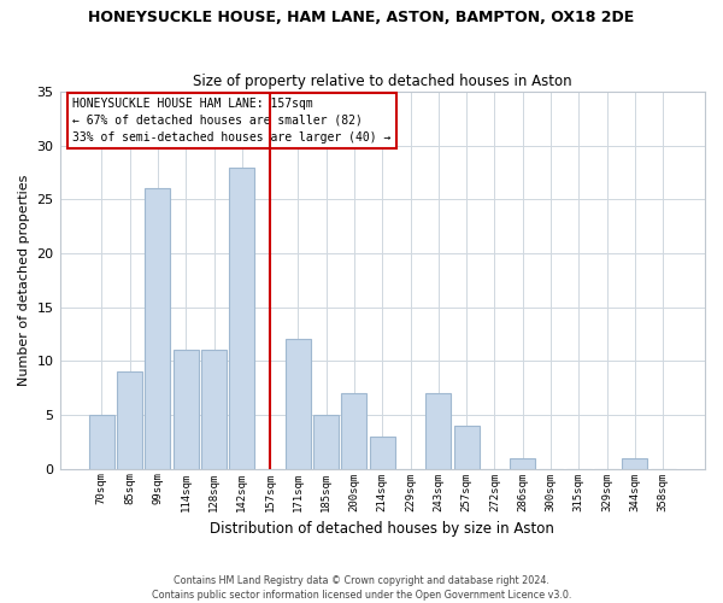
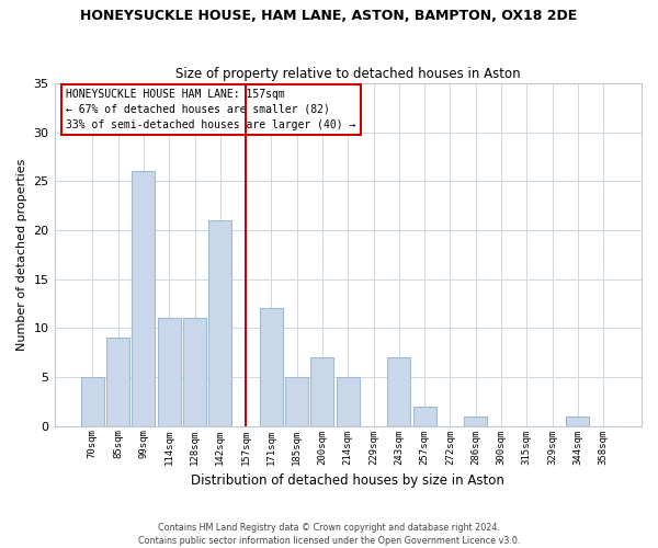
142sqm: 28 -> 21
214sqm: 3 -> 5
257sqm: 4 -> 2
